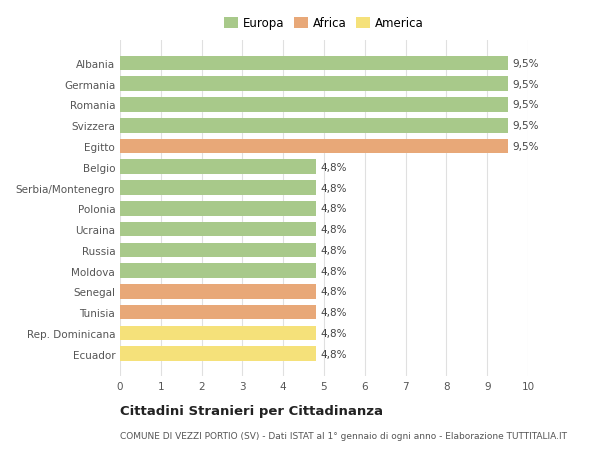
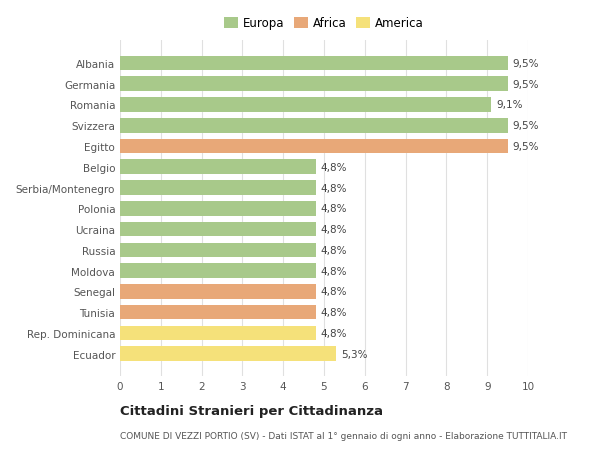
Romania: 9,5% -> 9,1%
Ecuador: 4,8% -> 5,3%
